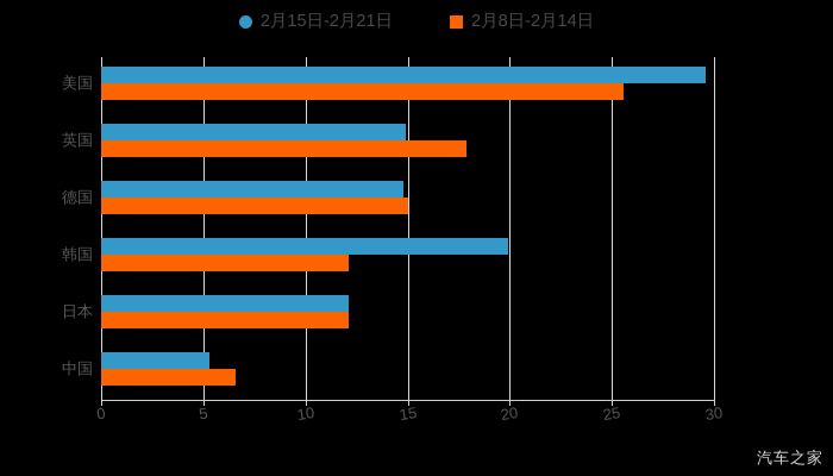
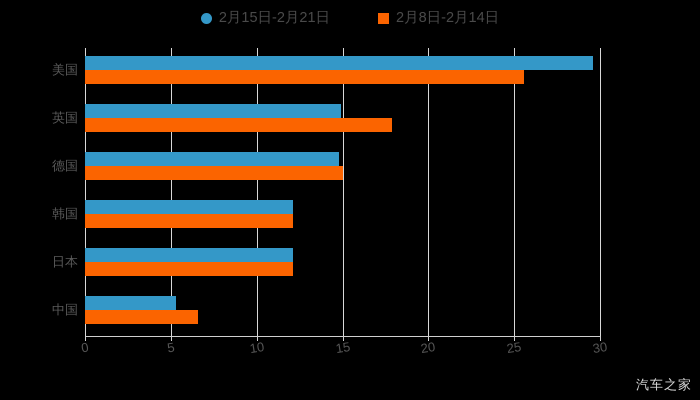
2月15日-2月21日/韩国: 19.9 -> 12.1
